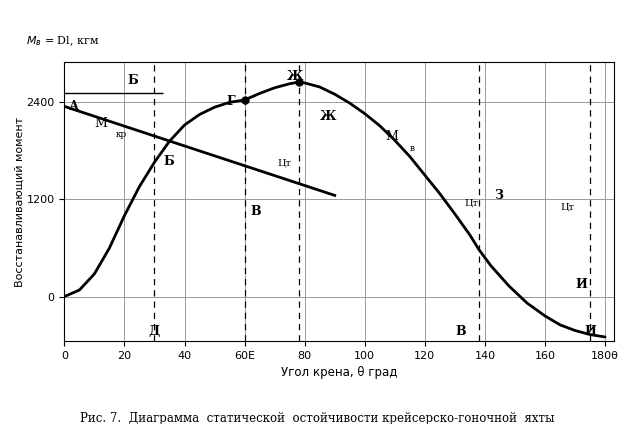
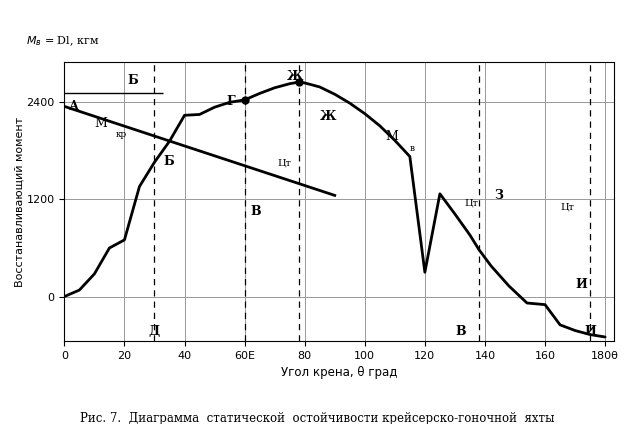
20: 1000 -> 700
40: 2120 -> 2240
120: 1500 -> 300
160: -240 -> -100
